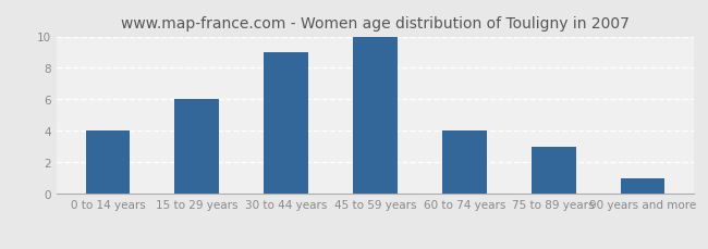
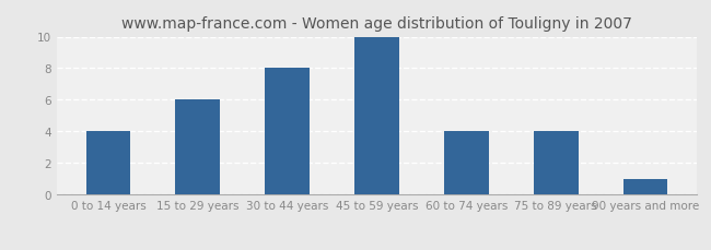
30 to 44 years: 9 -> 8
75 to 89 years: 3 -> 4
